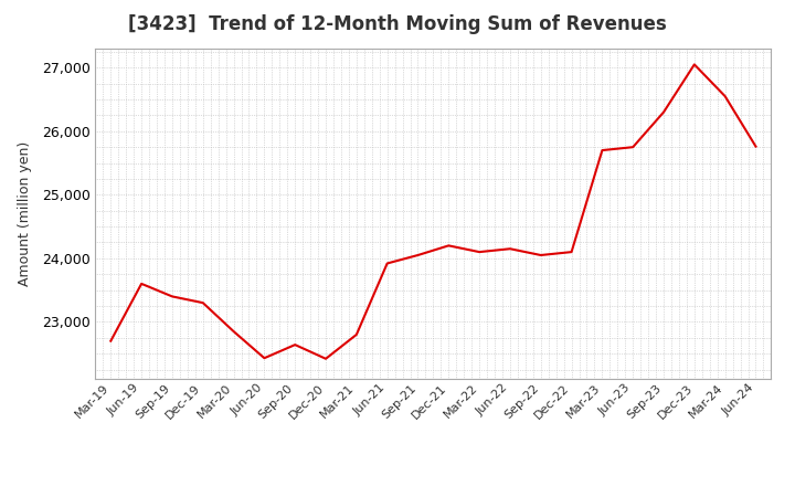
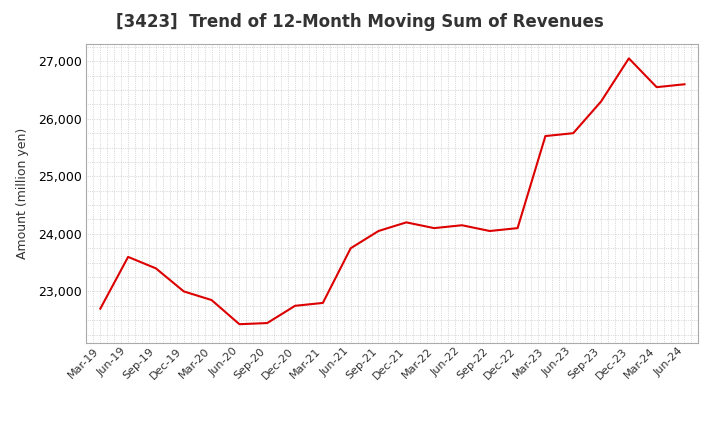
Dec-19: 23,300 -> 23,000
Sep-20: 22,640 -> 22,450
Dec-20: 22,420 -> 22,750
Jun-21: 23,920 -> 23,750
Jun-24: 25,760 -> 26,600
